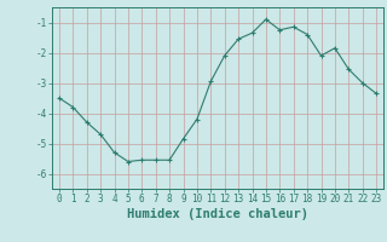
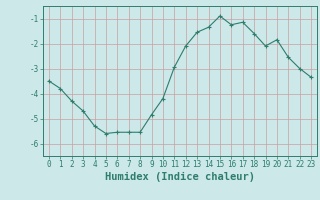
18: -1.40 -> -1.60
